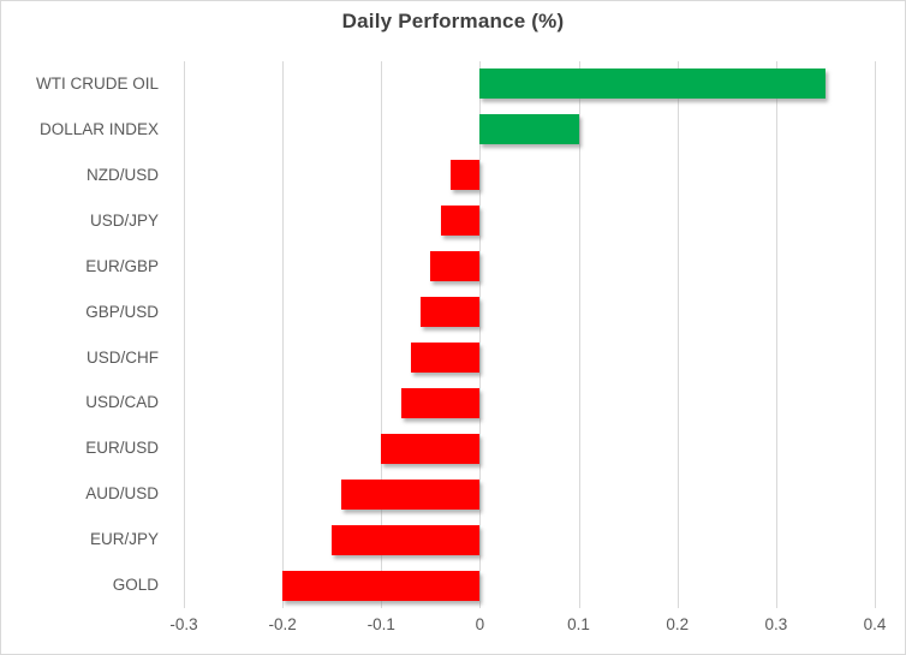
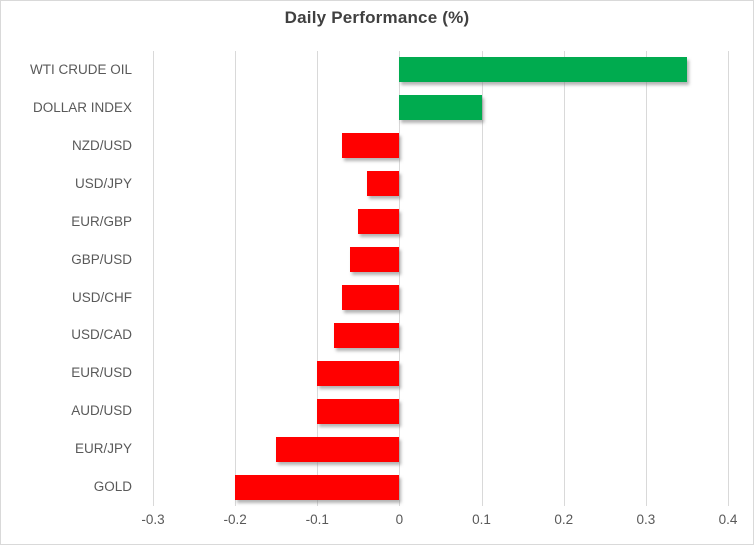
NZD/USD: -0.03 -> -0.07
AUD/USD: -0.14 -> -0.10
